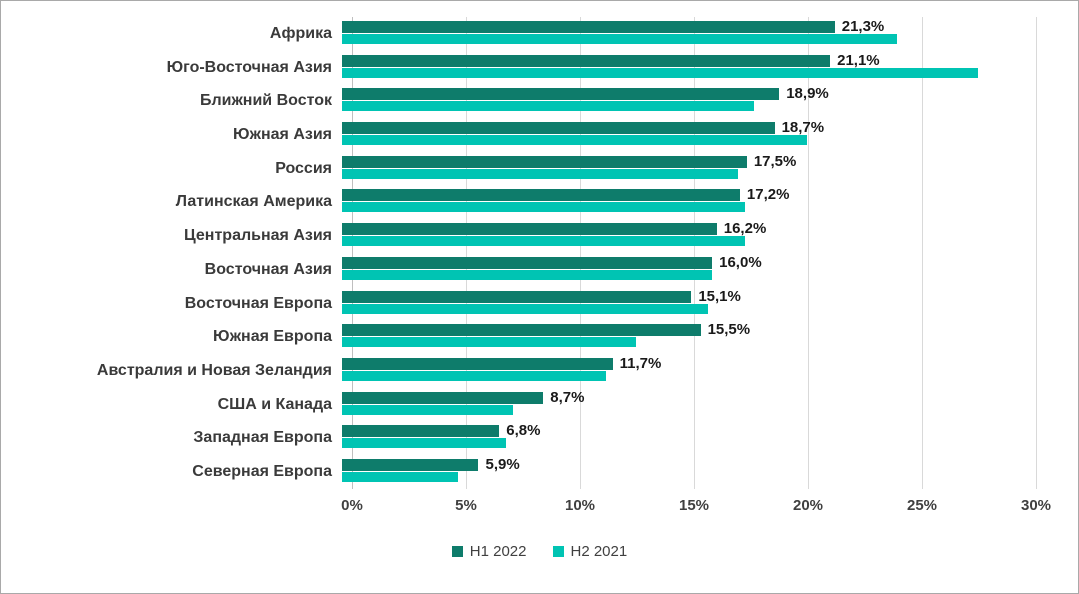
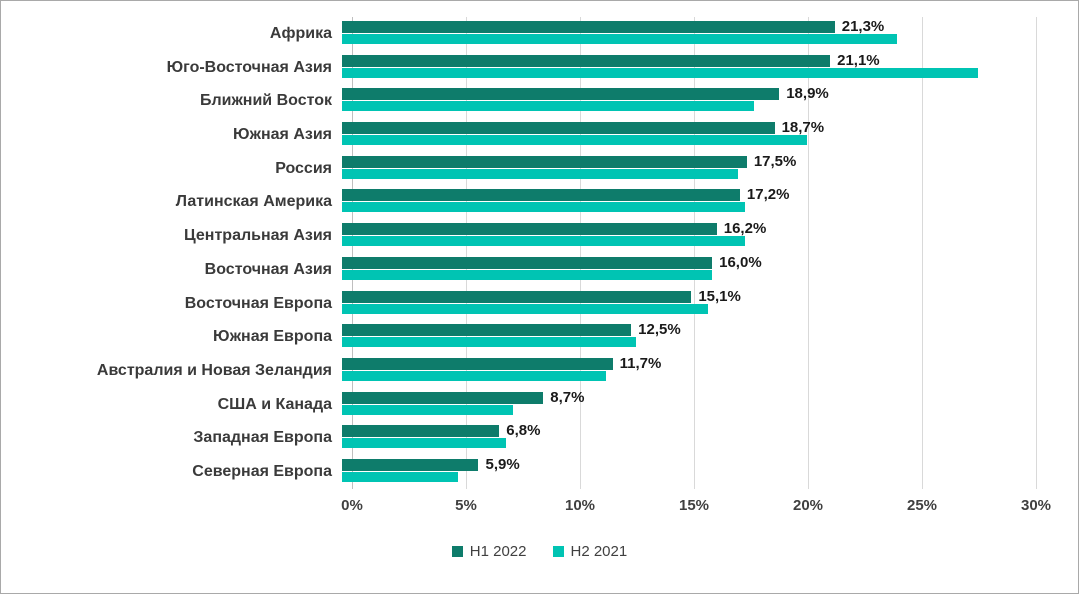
H1 2022/Южная Европа: 15,5% -> 12,5%
